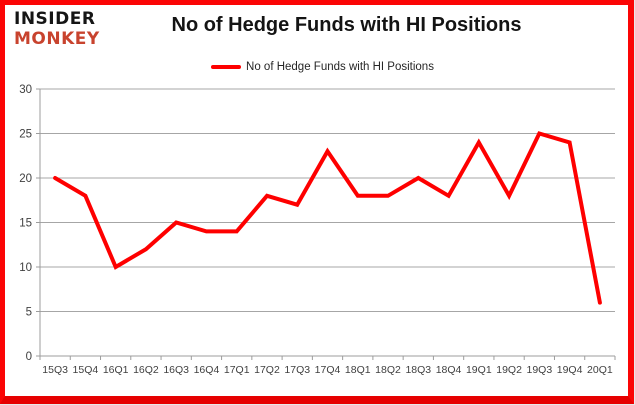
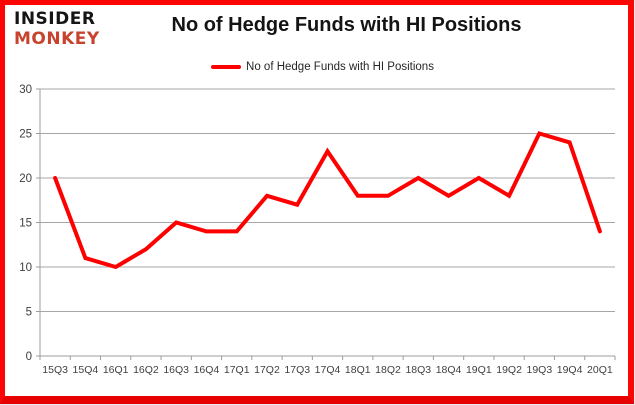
15Q4: 18 -> 11
19Q1: 24 -> 20
20Q1: 6 -> 14
